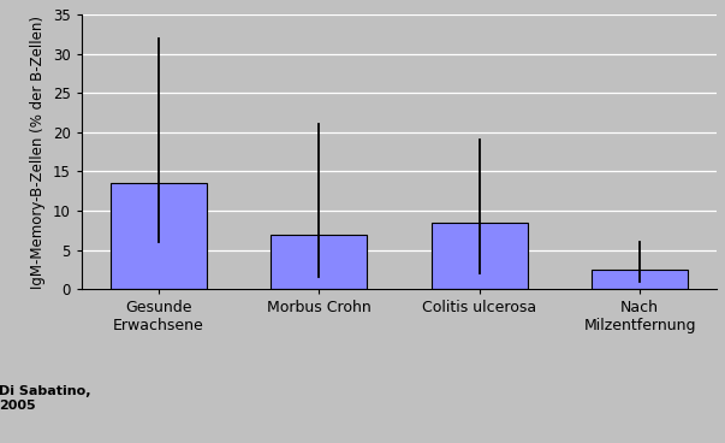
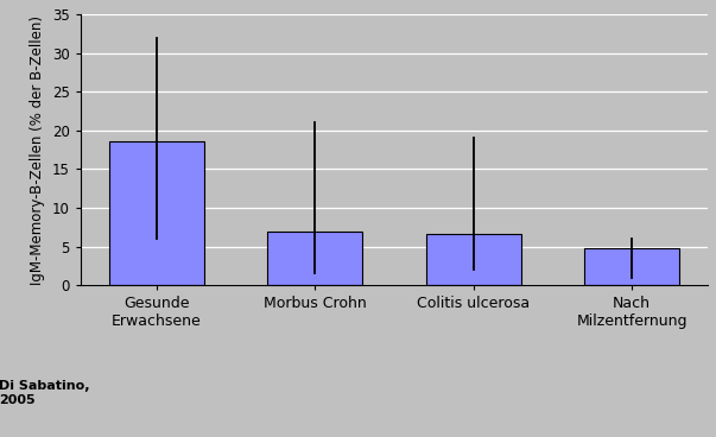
Gesunde Erwachsene: 13.5 -> 18.6
Colitis ulcerosa: 8.5 -> 6.6
Nach Milzentfernung: 2.5 -> 4.8
